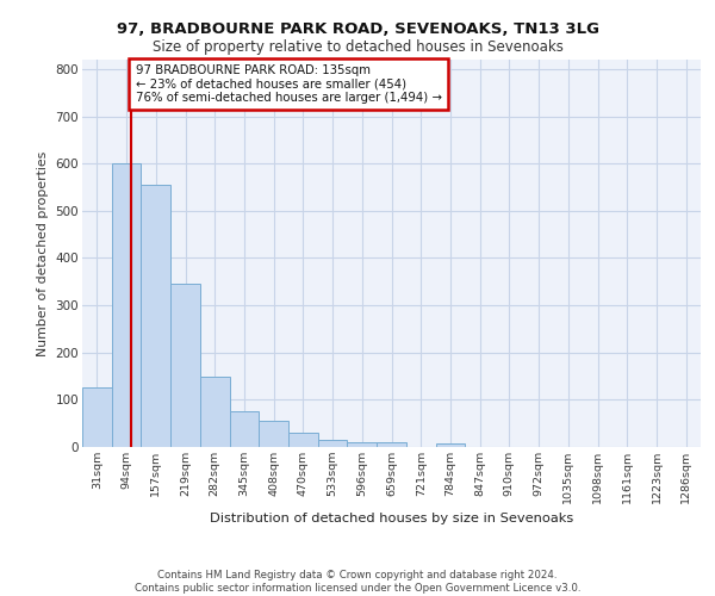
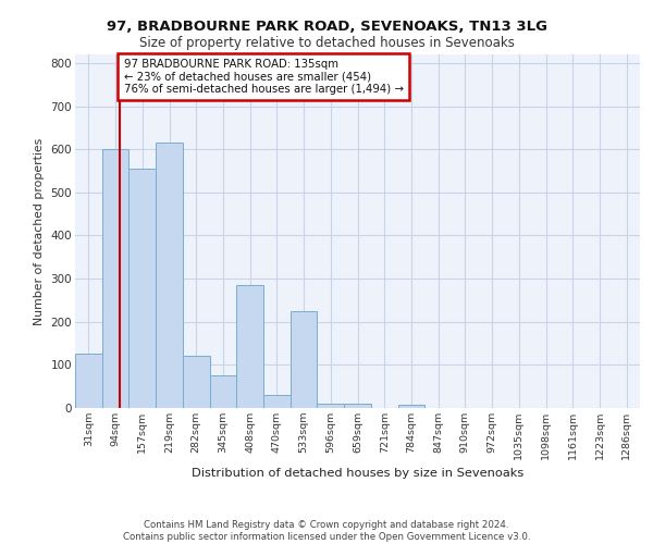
219sqm: 345 -> 615
282sqm: 148 -> 120
408sqm: 55 -> 285
533sqm: 15 -> 225
